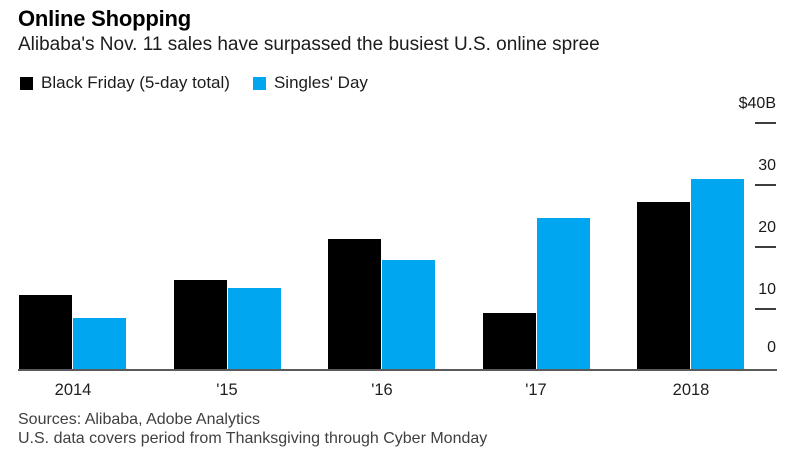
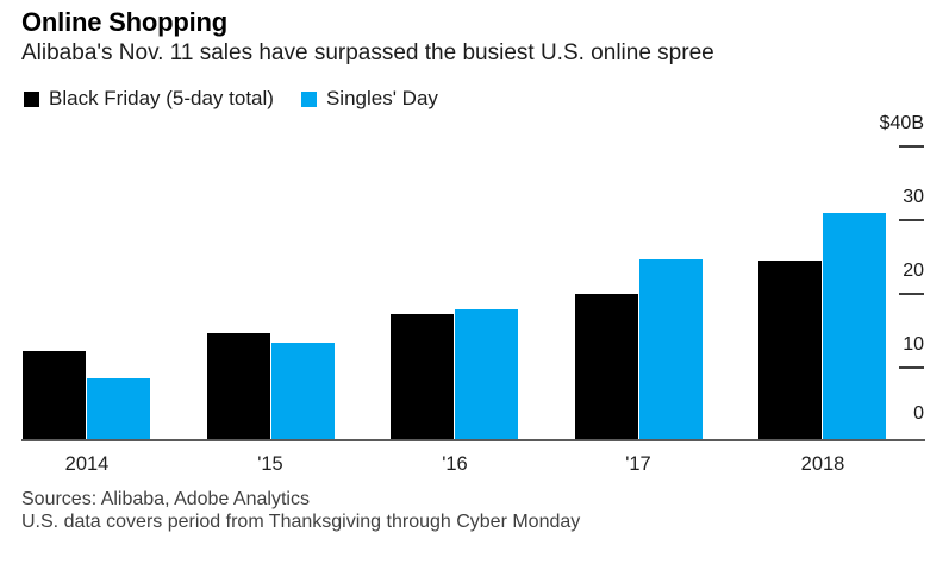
Black Friday (5-day total)/'16: $21B -> $17B
Black Friday (5-day total)/'17: $9B -> $20B
Black Friday (5-day total)/2018: $27B -> $24B
